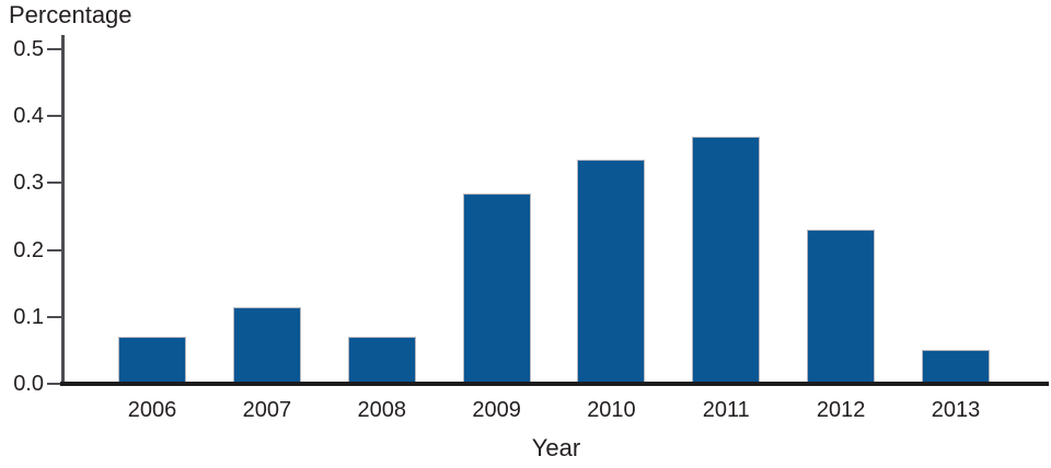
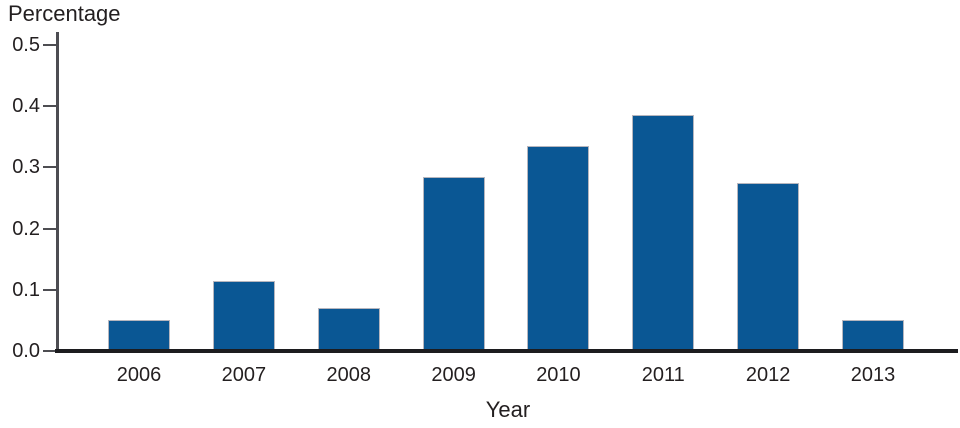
2006: 0.07 -> 0.05
2011: 0.37 -> 0.39
2012: 0.23 -> 0.28
